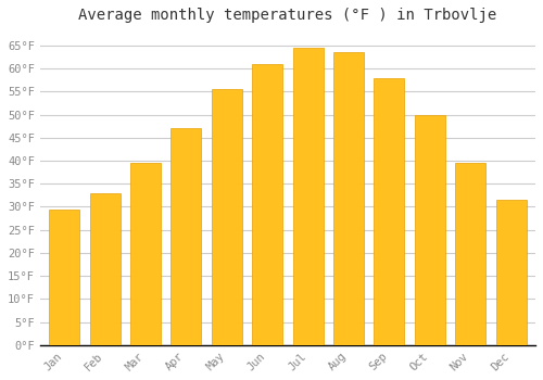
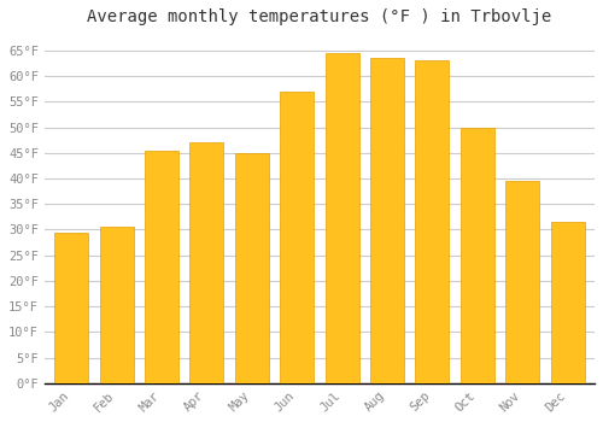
Feb: 33.0°F -> 30.5°F
Mar: 39.5°F -> 45.5°F
May: 55.5°F -> 45.0°F
Jun: 61.0°F -> 57.0°F
Sep: 58.0°F -> 63.0°F
